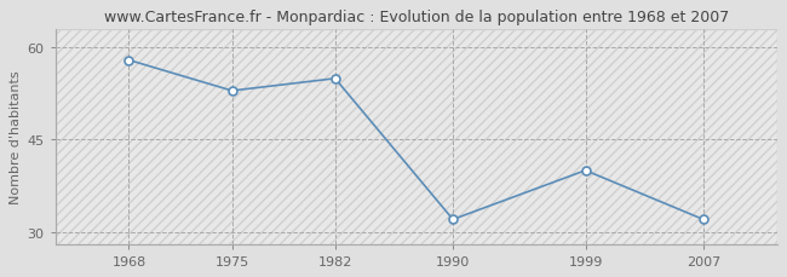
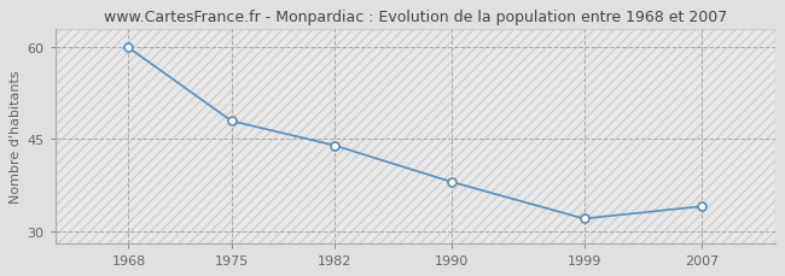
1968: 58 -> 60
1975: 53 -> 48
1982: 55 -> 44
1990: 32 -> 38
1999: 40 -> 32
2007: 32 -> 34
